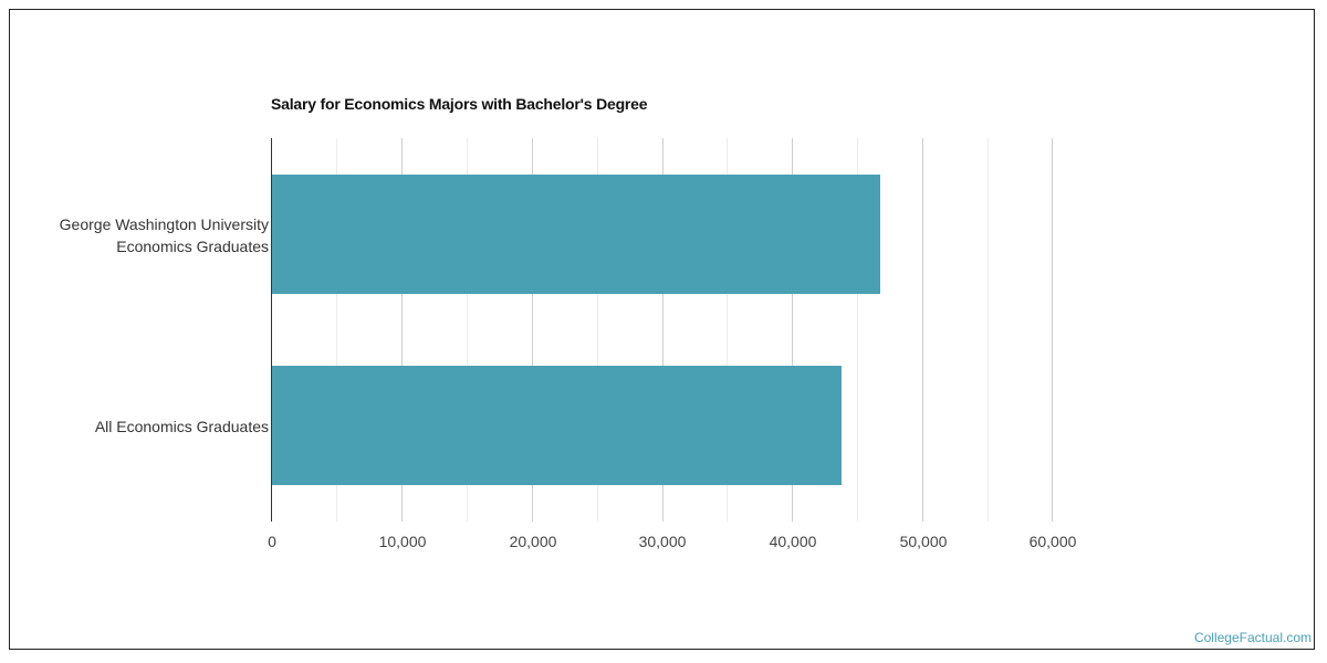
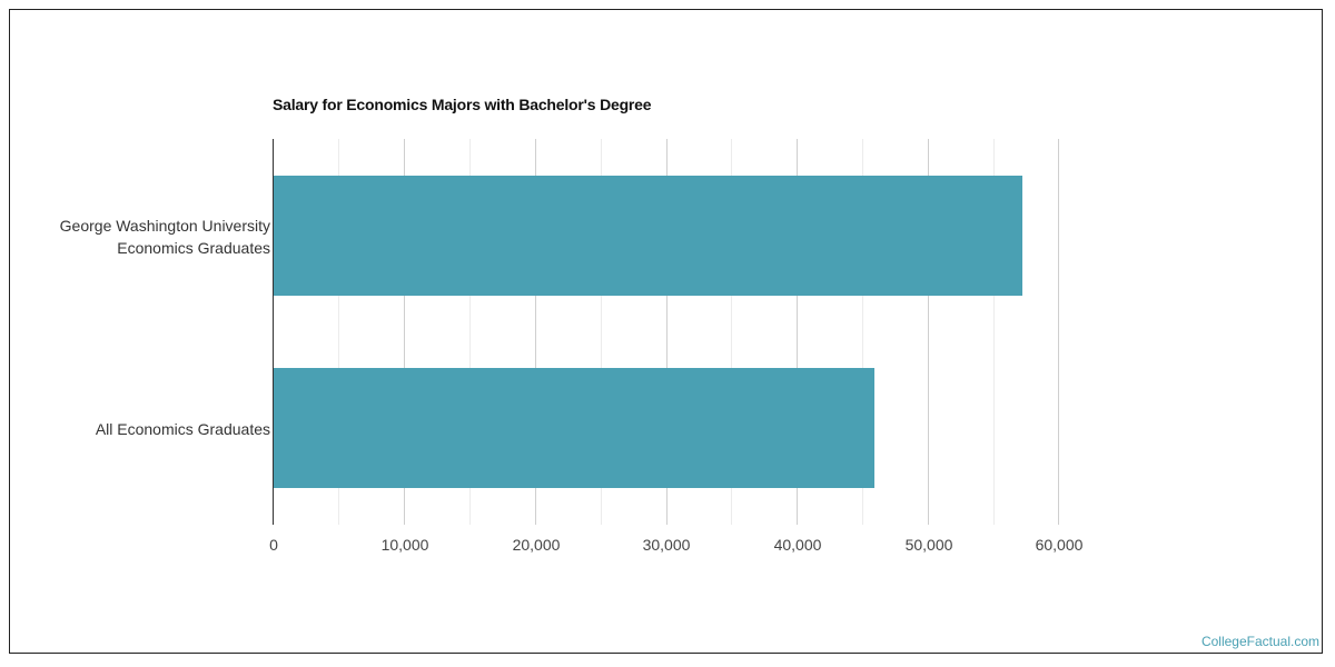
George Washington University Economics Graduates: 46700 -> 57100
All Economics Graduates: 43700 -> 45800
